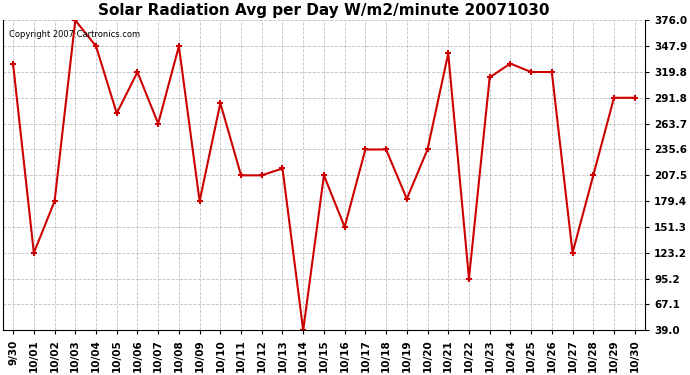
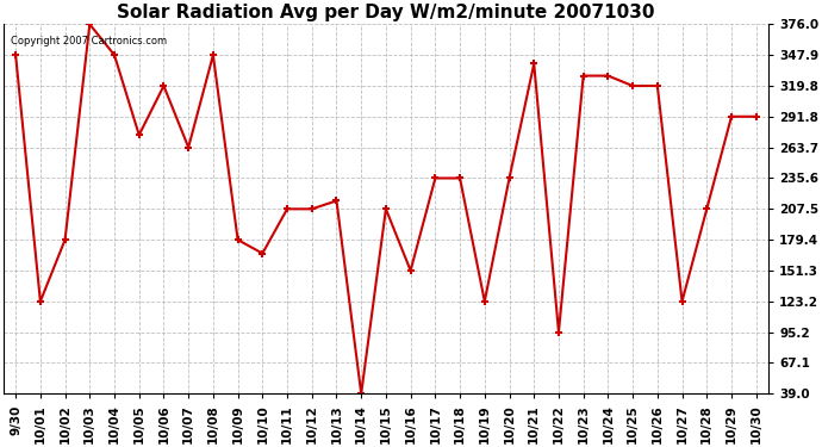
9/30: 328 -> 348
10/10: 286 -> 167
10/19: 182 -> 123
10/23: 314 -> 329
